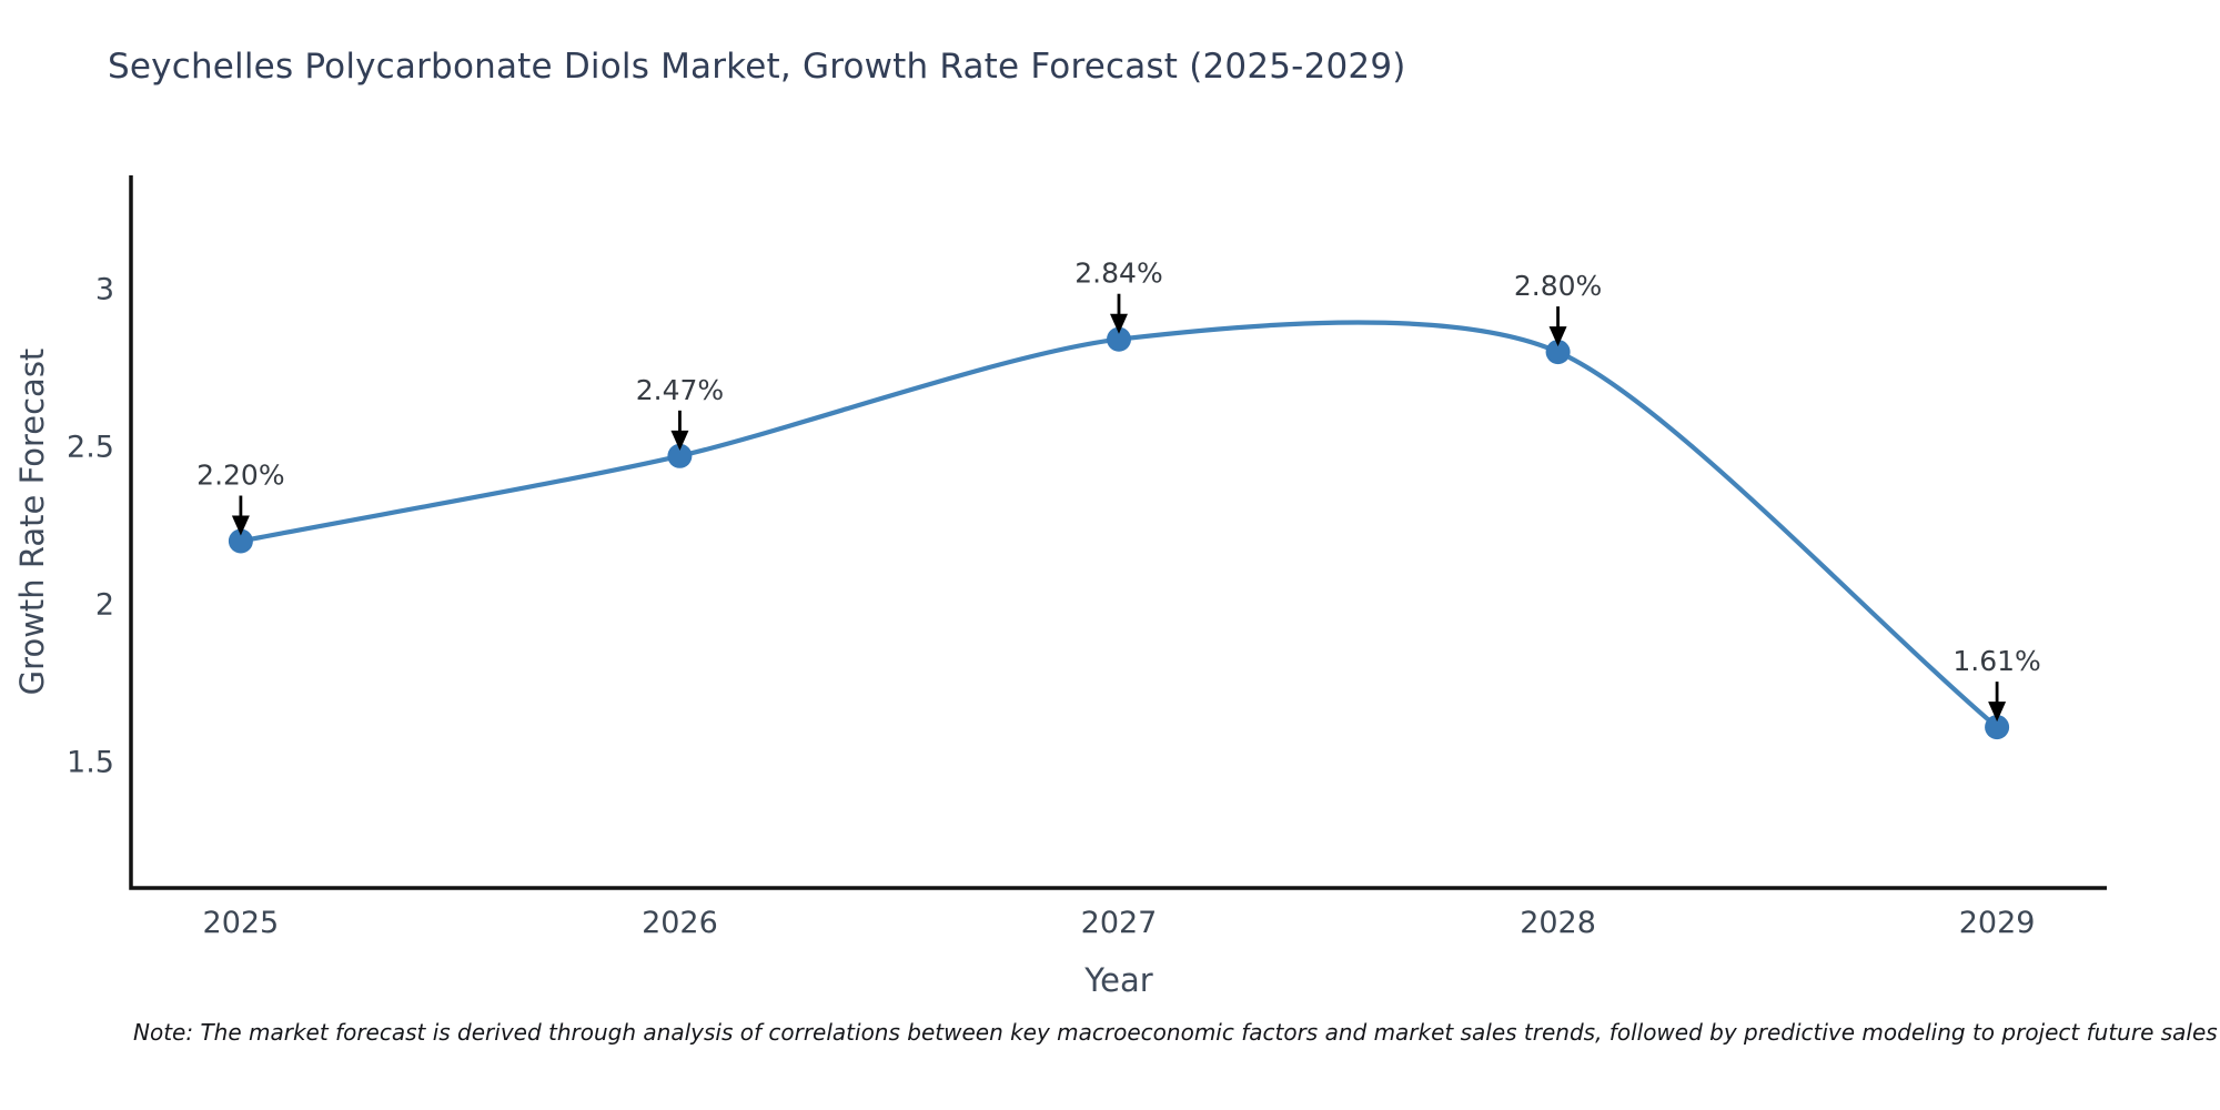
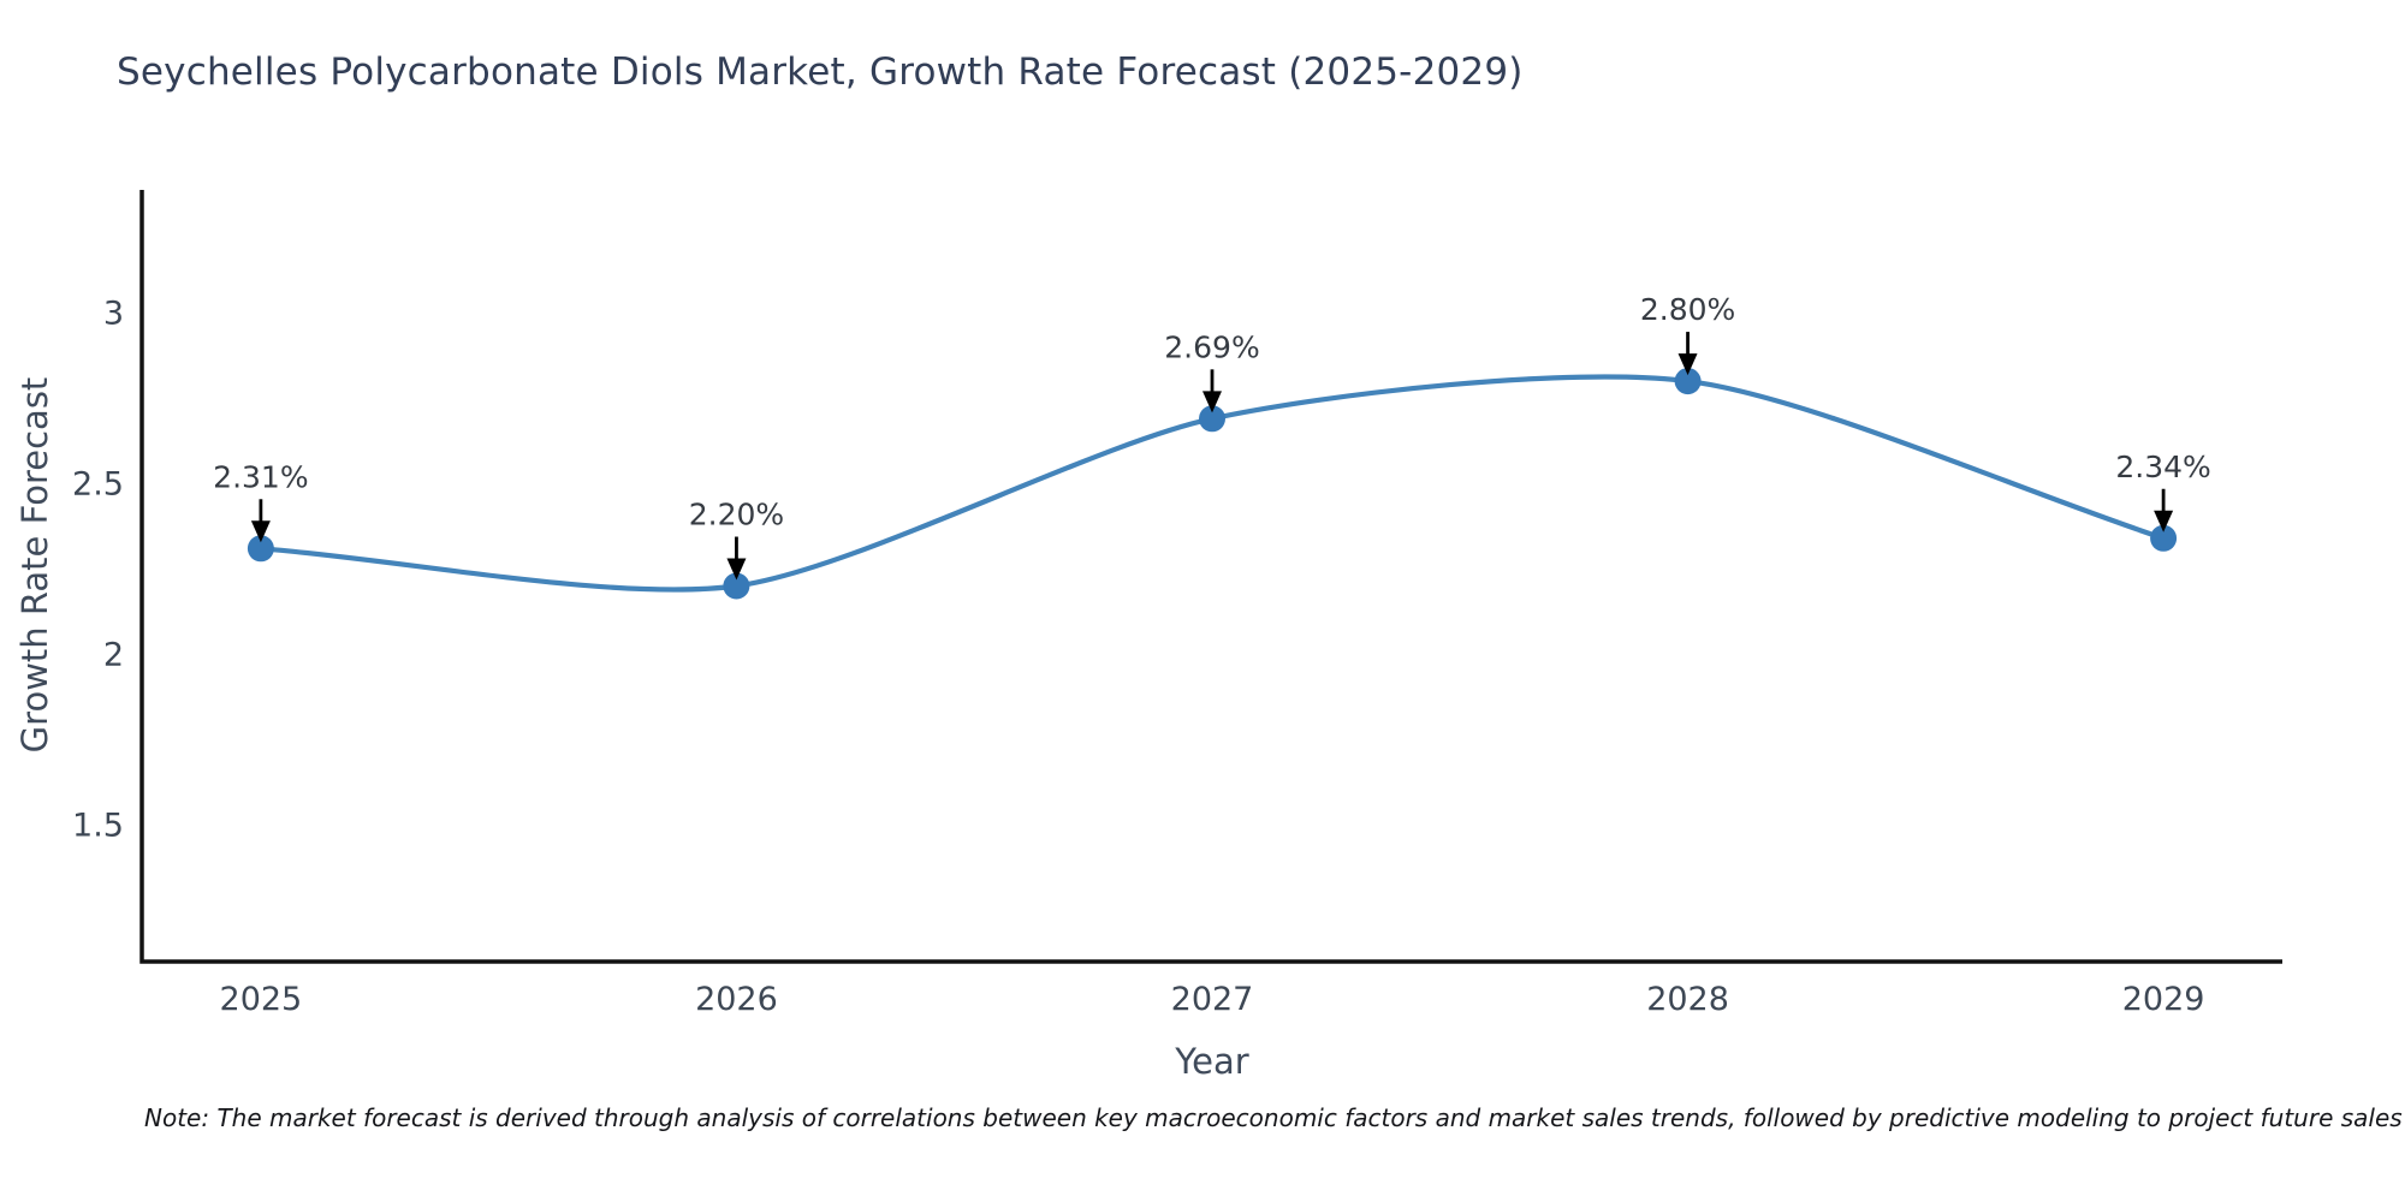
2025: 2.20% -> 2.31%
2026: 2.47% -> 2.20%
2027: 2.84% -> 2.69%
2029: 1.61% -> 2.34%
